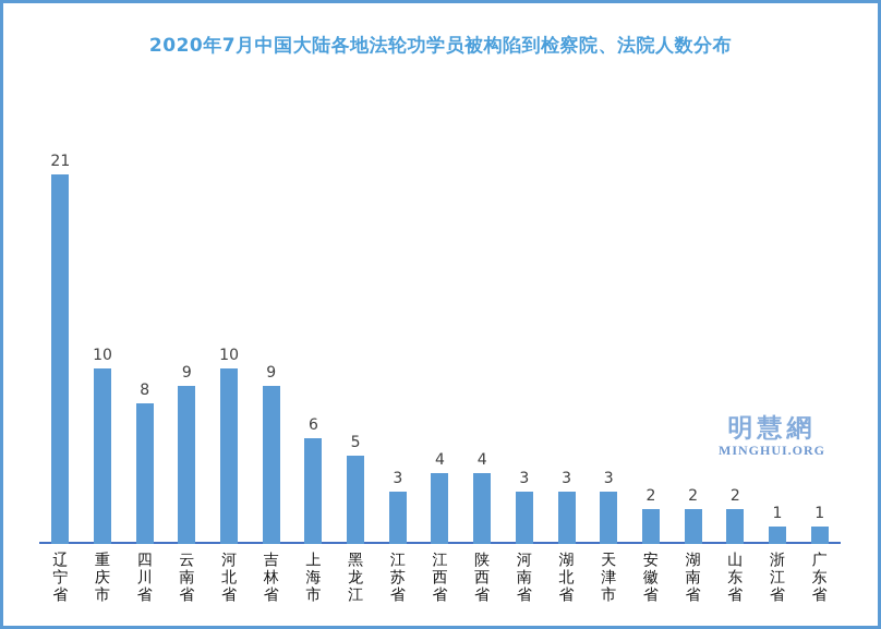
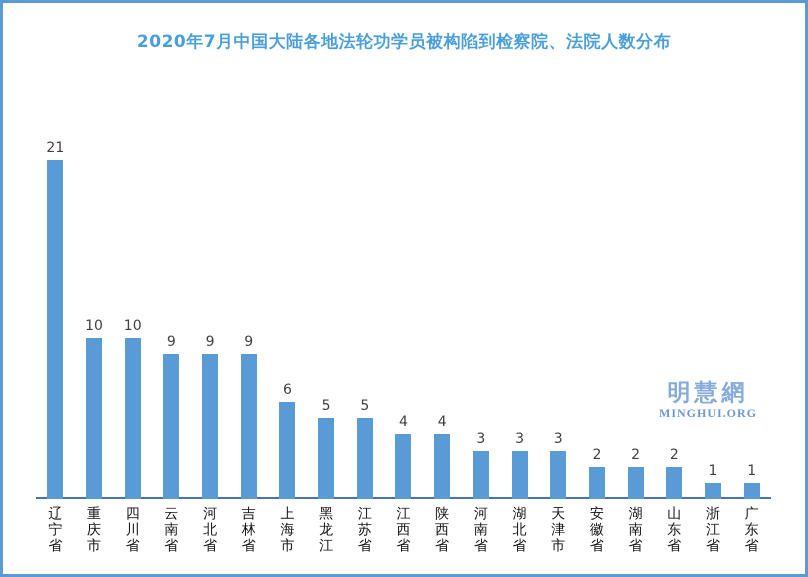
四川省: 8 -> 10
河北省: 10 -> 9
江苏省: 3 -> 5
